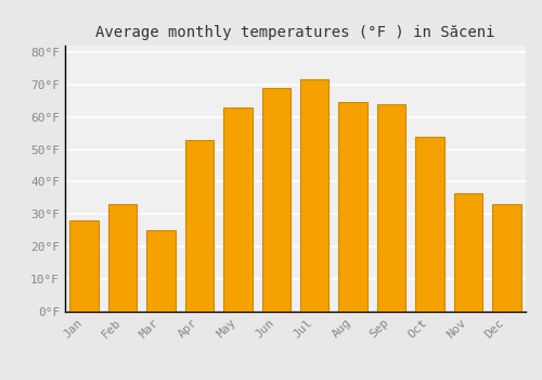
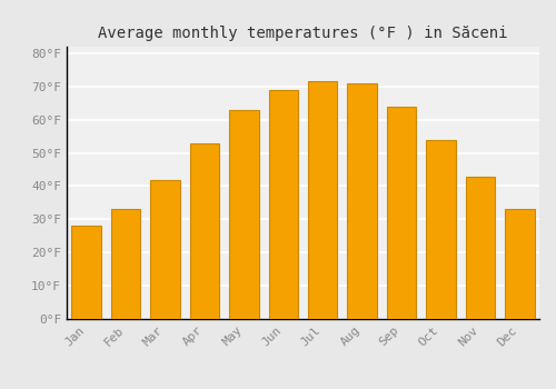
Mar: 25.0°F -> 42.0°F
Aug: 64.5°F -> 71.0°F
Nov: 36.5°F -> 43.0°F
